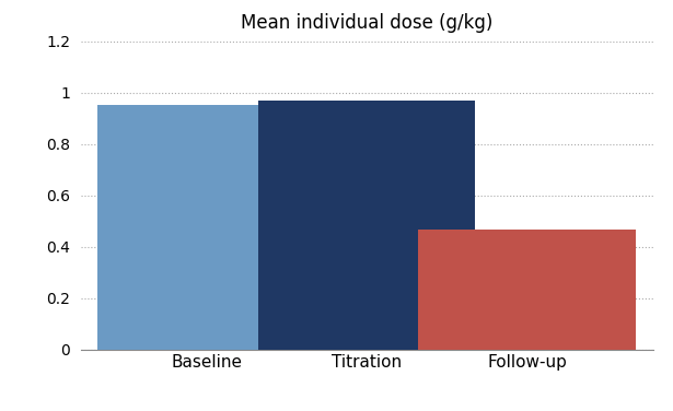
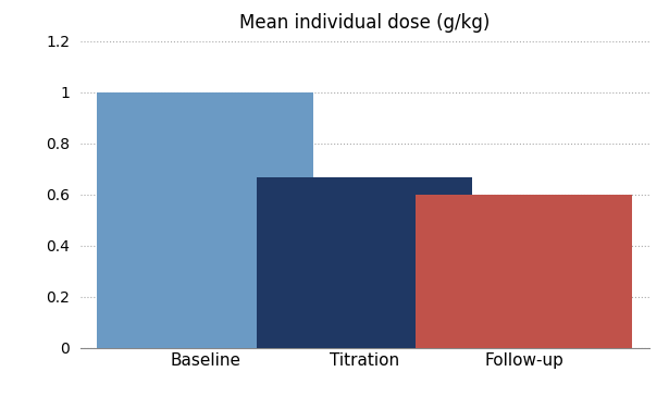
Baseline: 0.950 -> 1.000
Titration: 0.970 -> 0.665
Follow-up: 0.465 -> 0.600
